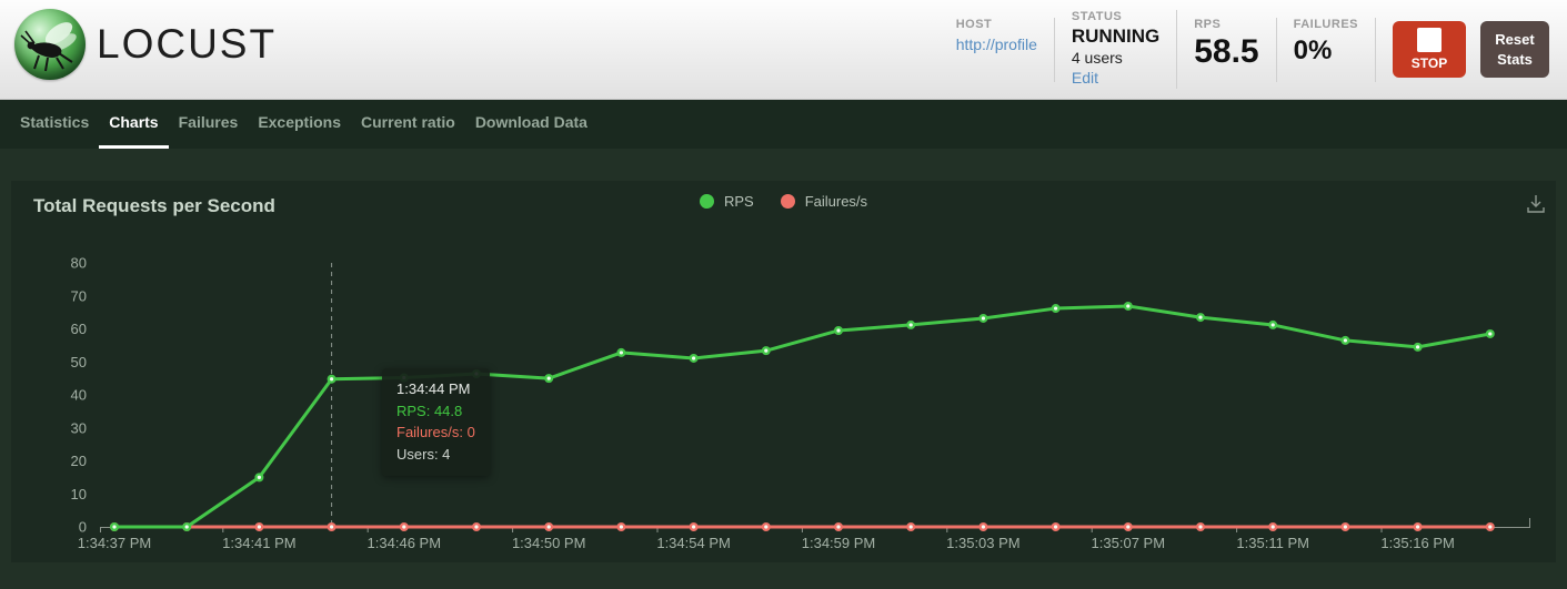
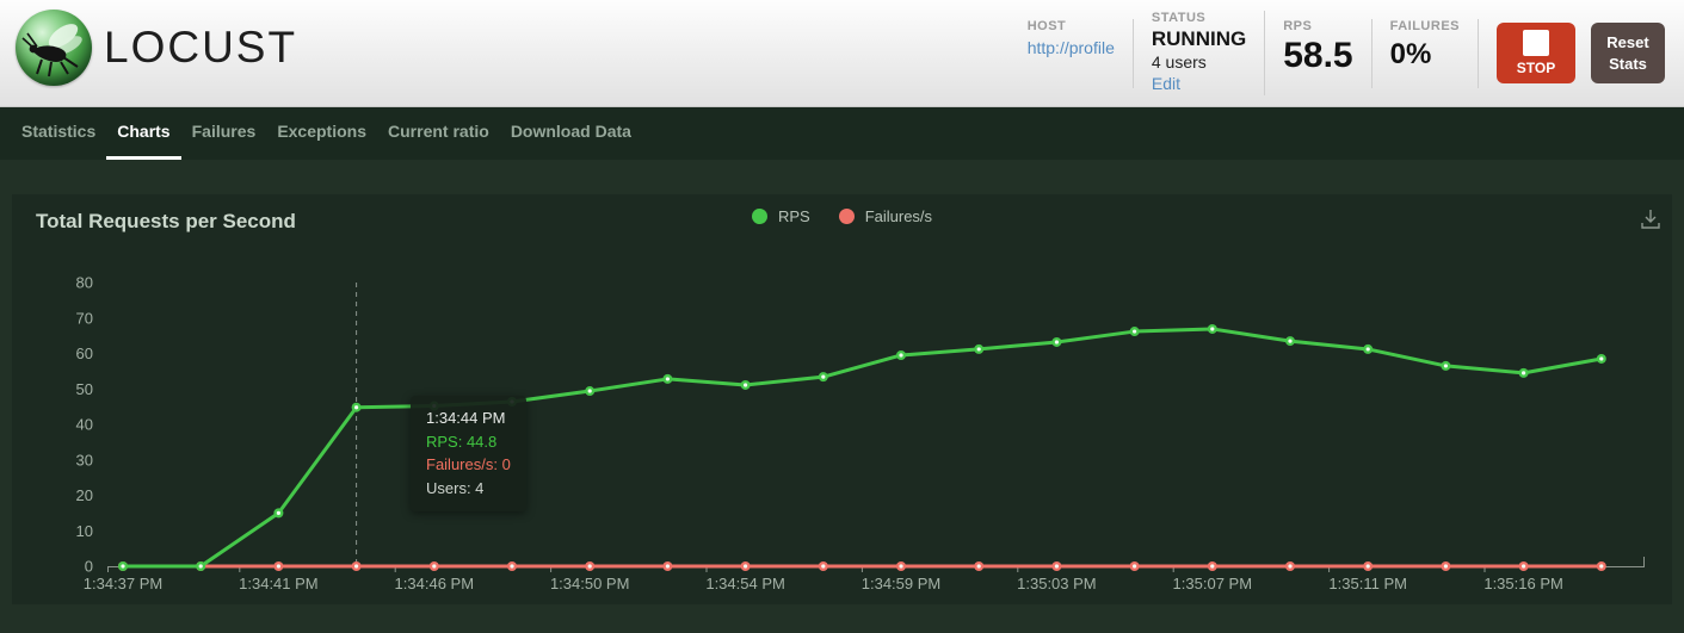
RPS/1:34:50 PM: 45 -> 49
